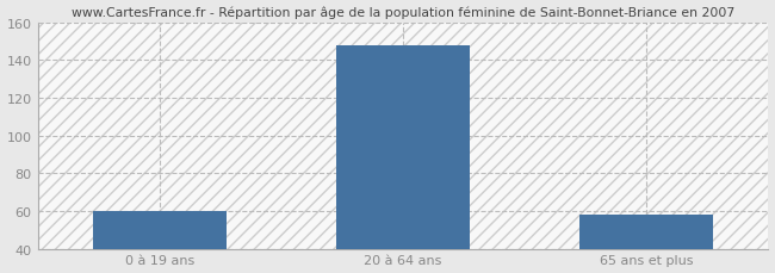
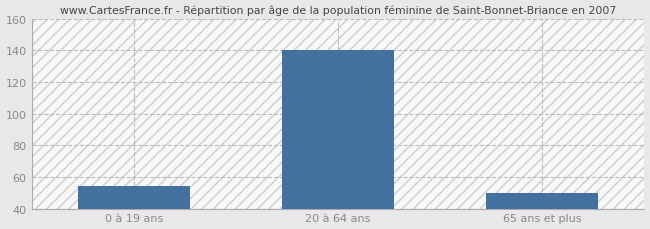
0 à 19 ans: 60 -> 54
20 à 64 ans: 148 -> 140
65 ans et plus: 58 -> 50
